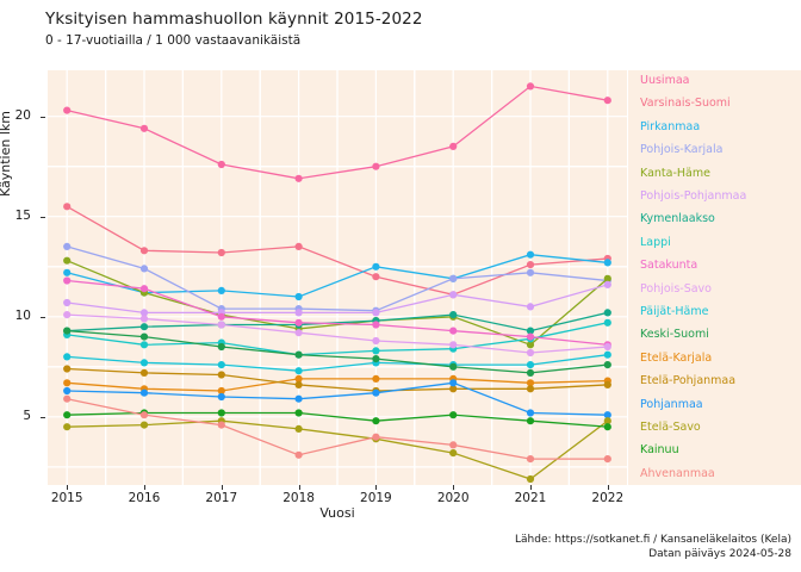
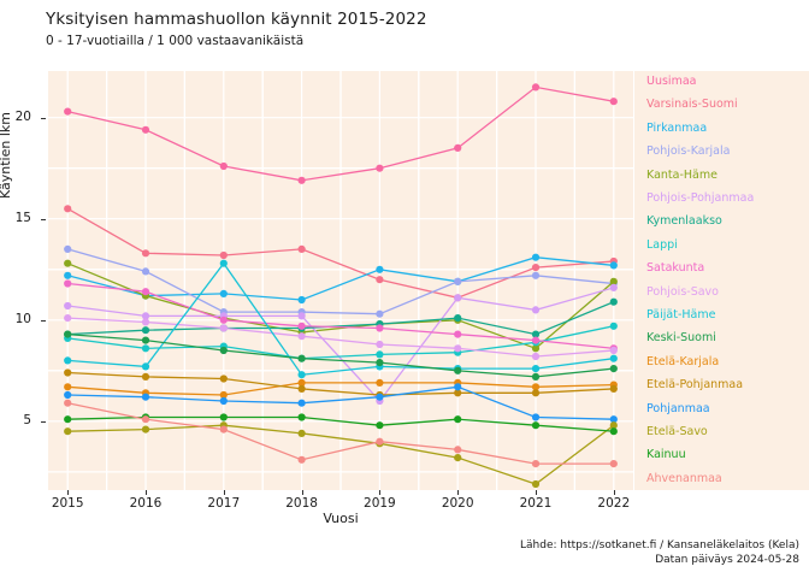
Päijät-Häme/2017: 7.6 -> 12.8
Pohjois-Pohjanmaa/2019: 10.2 -> 6.0
Kymenlaakso/2022: 10.2 -> 10.9
